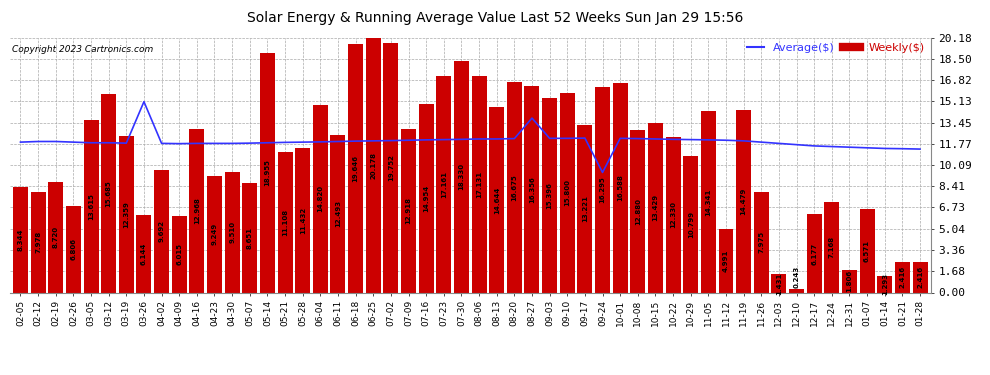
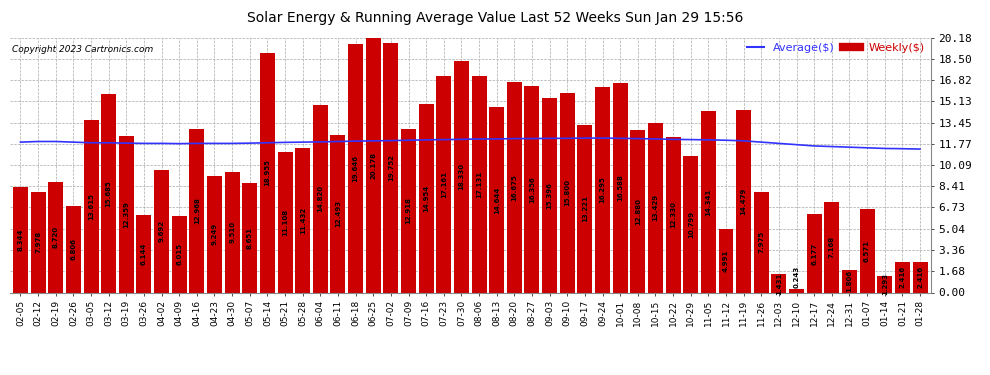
Average($)/03-26: 15.1 -> 11.8
Average($)/08-27: 13.8 -> 12.2
Average($)/09-24: 9.5 -> 12.2
